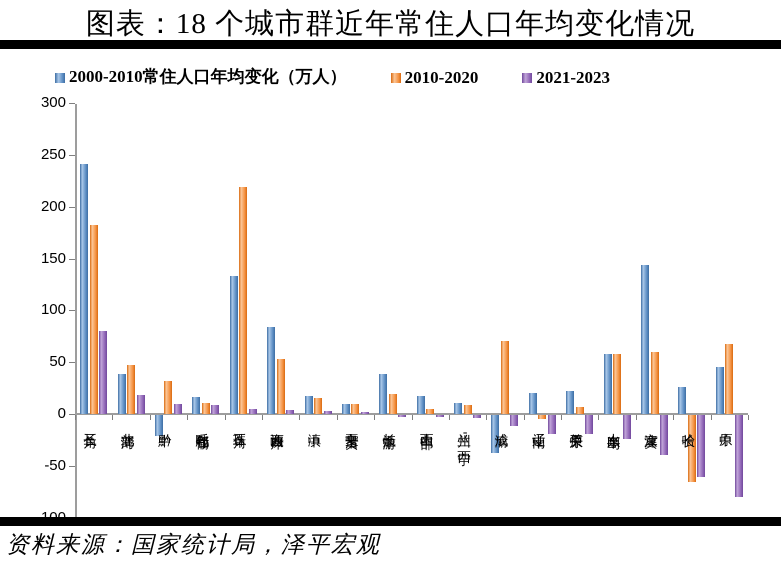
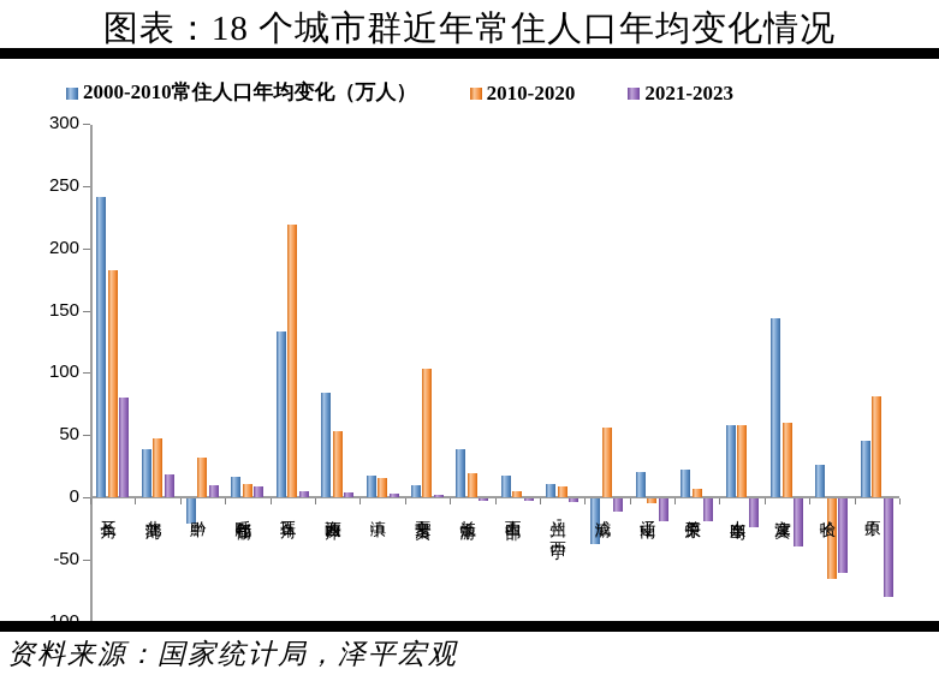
2010-2020/宁夏沿黄: 10 -> 103
2010-2020/成渝: 70 -> 56
2010-2020/中原: 68 -> 81
